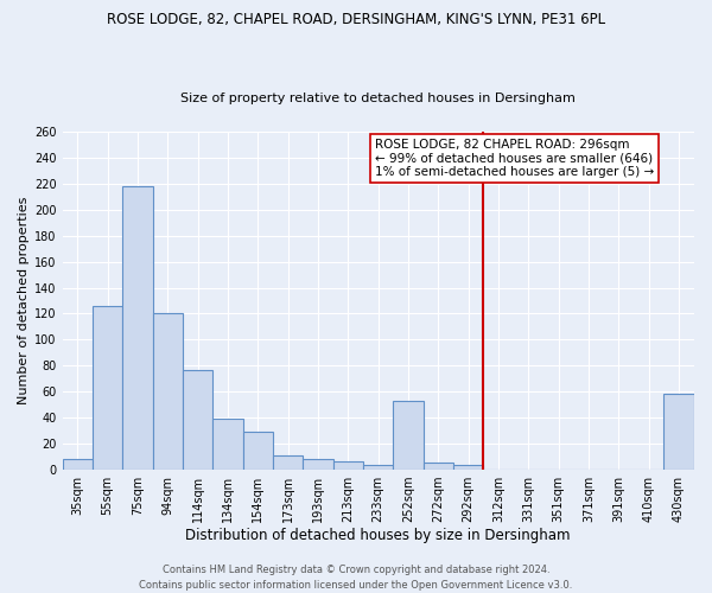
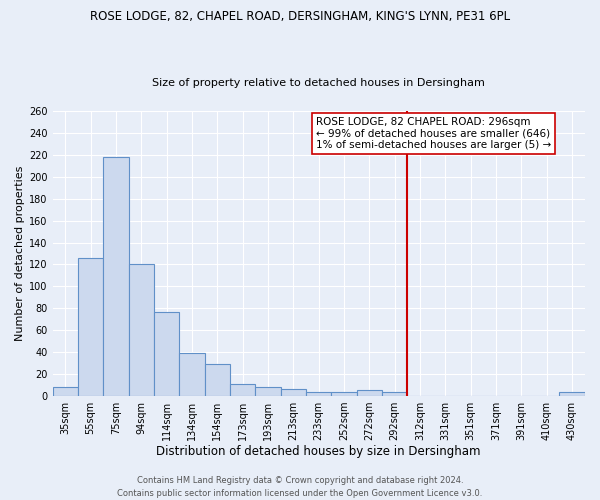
252sqm: 53 -> 4
430sqm: 58 -> 4
